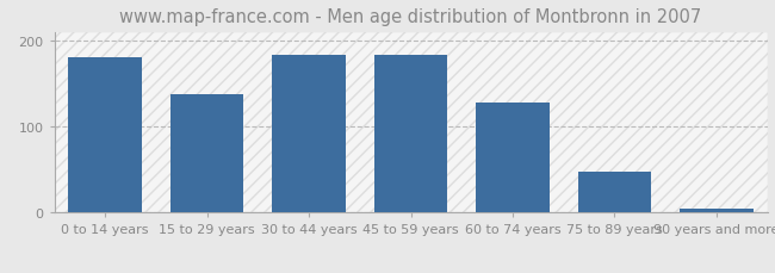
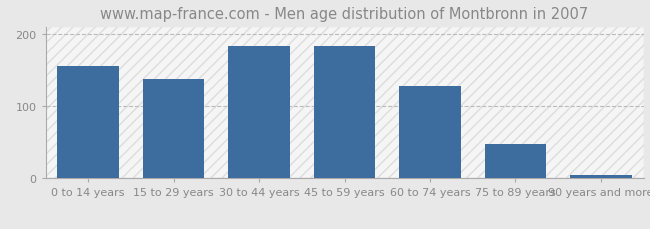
0 to 14 years: 180 -> 155
